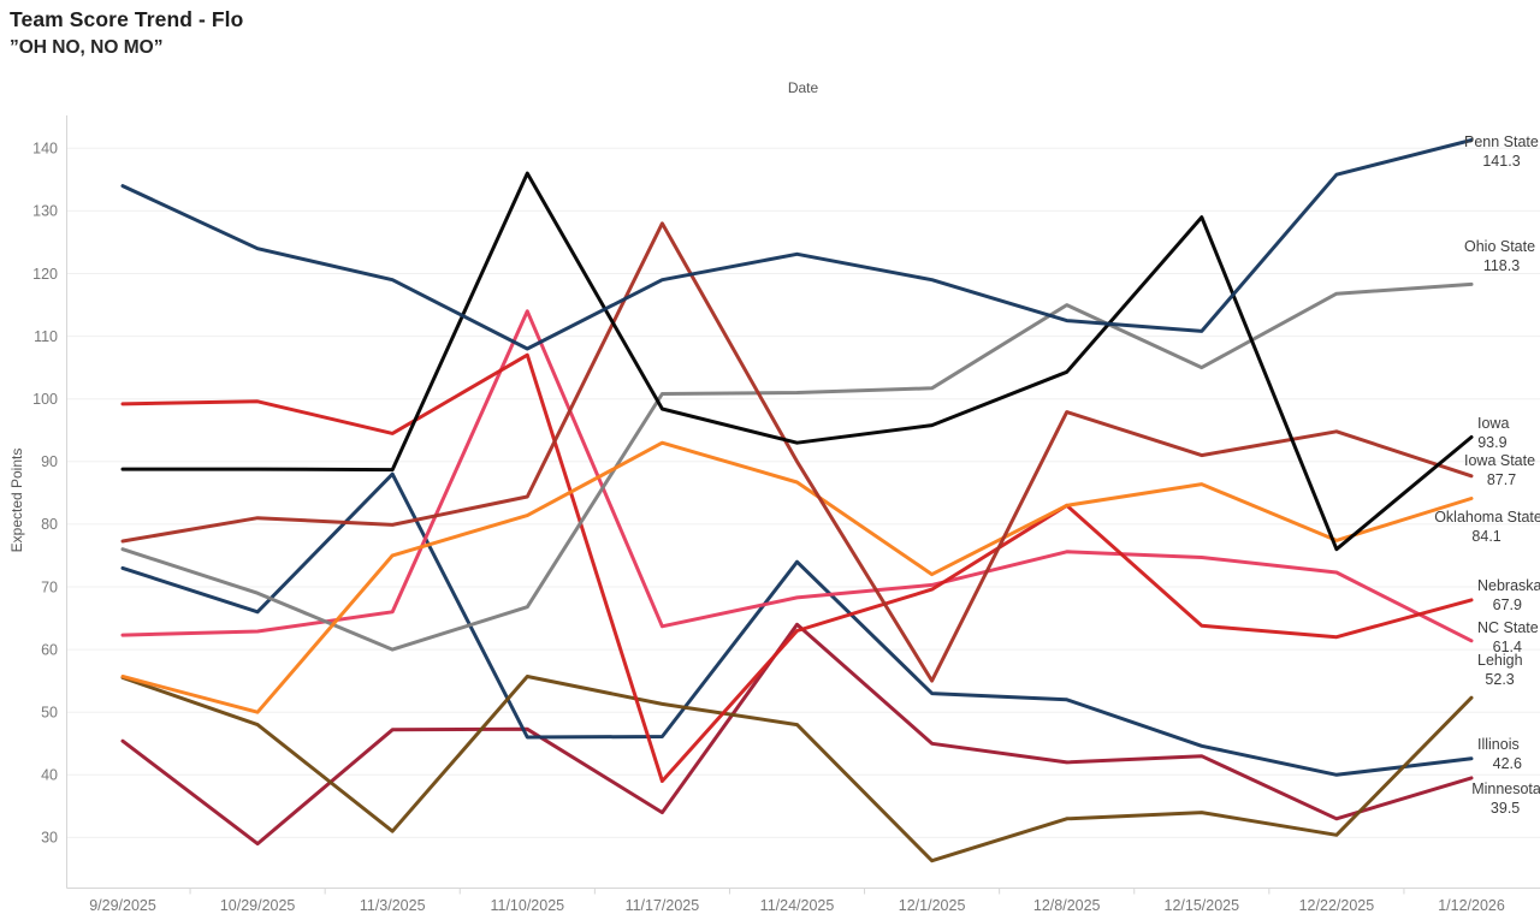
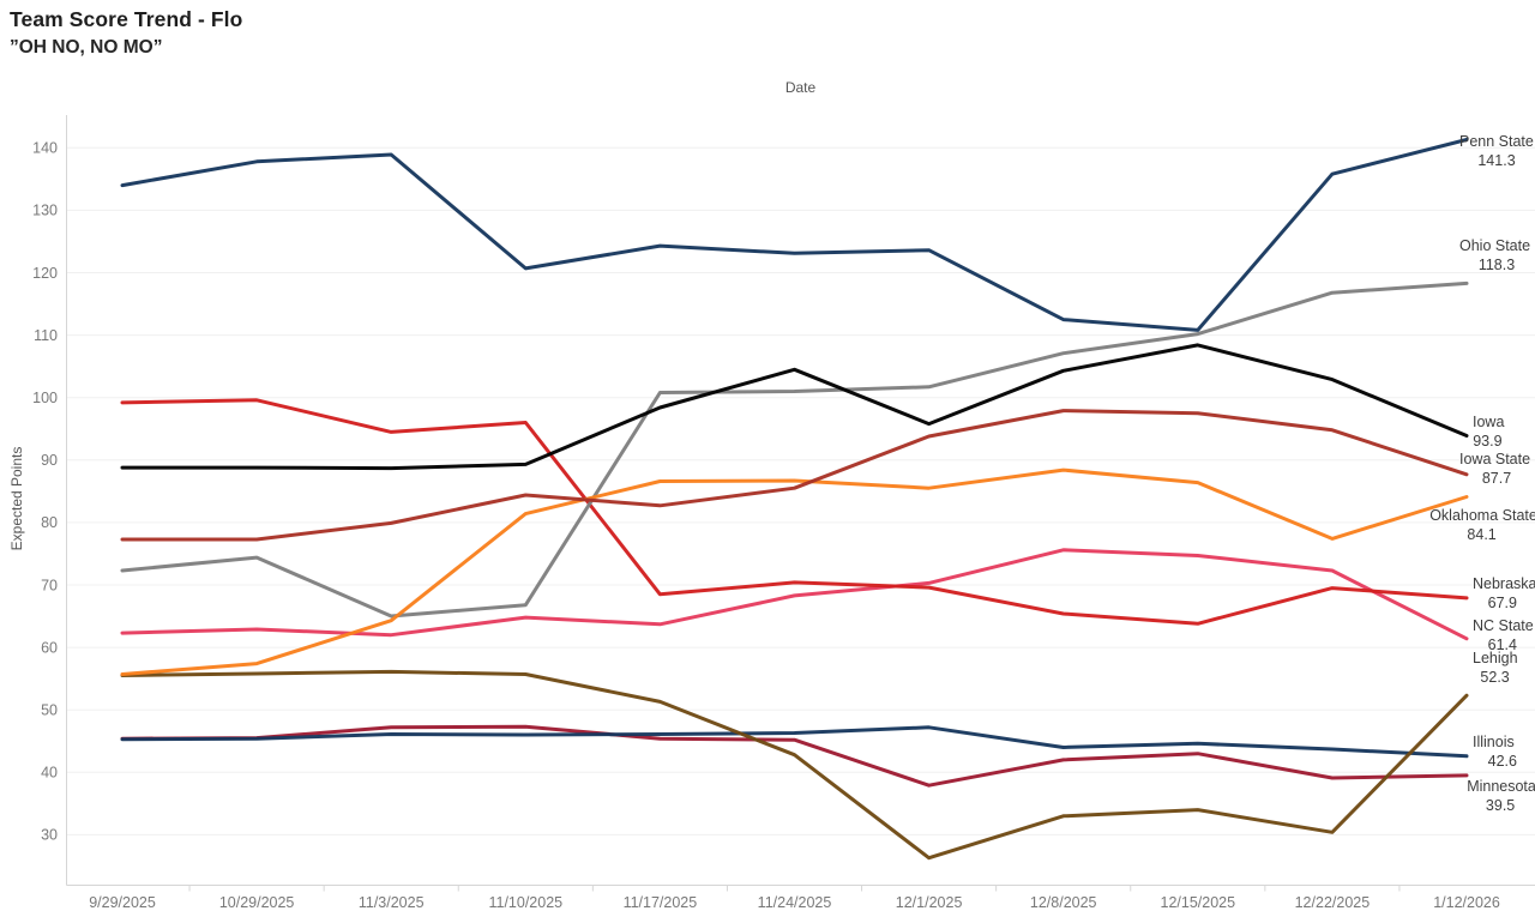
Ohio State/9/29/2025: 76 -> 72
Illinois/9/29/2025: 73 -> 45
Penn State/10/29/2025: 124 -> 138
Ohio State/10/29/2025: 69 -> 74
Iowa State/10/29/2025: 81 -> 77
Oklahoma State/10/29/2025: 50 -> 57
Lehigh/10/29/2025: 48 -> 56
Illinois/10/29/2025: 66 -> 45
Minnesota/10/29/2025: 29 -> 46
Penn State/11/3/2025: 119 -> 139
Ohio State/11/3/2025: 60 -> 65
Oklahoma State/11/3/2025: 75 -> 64
NC State/11/3/2025: 66 -> 62
Lehigh/11/3/2025: 31 -> 56
Illinois/11/3/2025: 88 -> 46
Penn State/11/10/2025: 108 -> 121
Iowa/11/10/2025: 136 -> 89
Nebraska/11/10/2025: 107 -> 96
NC State/11/10/2025: 114 -> 65
Penn State/11/17/2025: 119 -> 124
Iowa State/11/17/2025: 128 -> 83
Oklahoma State/11/17/2025: 93 -> 87
Nebraska/11/17/2025: 39 -> 68
Minnesota/11/17/2025: 34 -> 45
Iowa/11/24/2025: 93 -> 104
Iowa State/11/24/2025: 90 -> 86
Nebraska/11/24/2025: 63 -> 70
Lehigh/11/24/2025: 48 -> 43
Illinois/11/24/2025: 74 -> 46
Minnesota/11/24/2025: 64 -> 45
Penn State/12/1/2025: 119 -> 124
Iowa State/12/1/2025: 55 -> 94
Oklahoma State/12/1/2025: 72 -> 86
Illinois/12/1/2025: 53 -> 47
Minnesota/12/1/2025: 45 -> 38
Ohio State/12/8/2025: 115 -> 107
Oklahoma State/12/8/2025: 83 -> 88
Nebraska/12/8/2025: 83 -> 65
Illinois/12/8/2025: 52 -> 44
Ohio State/12/15/2025: 105 -> 110
Iowa/12/15/2025: 129 -> 108
Iowa State/12/15/2025: 91 -> 98
Iowa/12/22/2025: 76 -> 103
Nebraska/12/22/2025: 62 -> 70
Illinois/12/22/2025: 40 -> 44
Minnesota/12/22/2025: 33 -> 39
